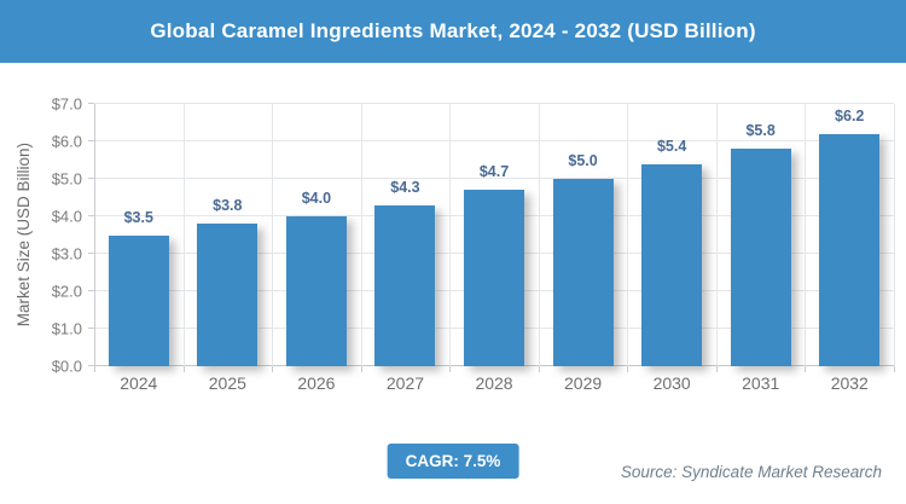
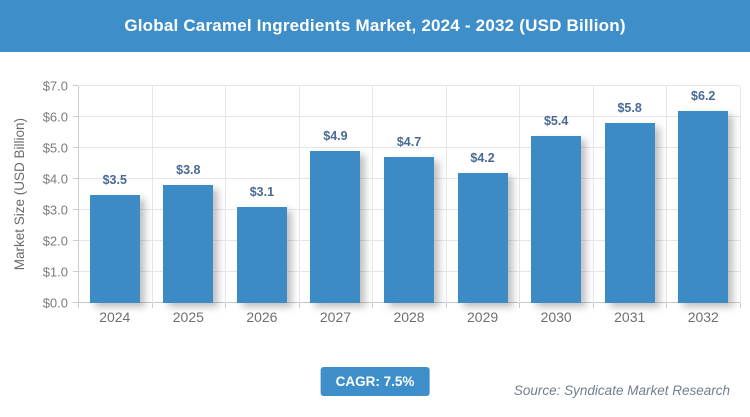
2026: $4.0 -> $3.1
2027: $4.3 -> $4.9
2029: $5.0 -> $4.2
